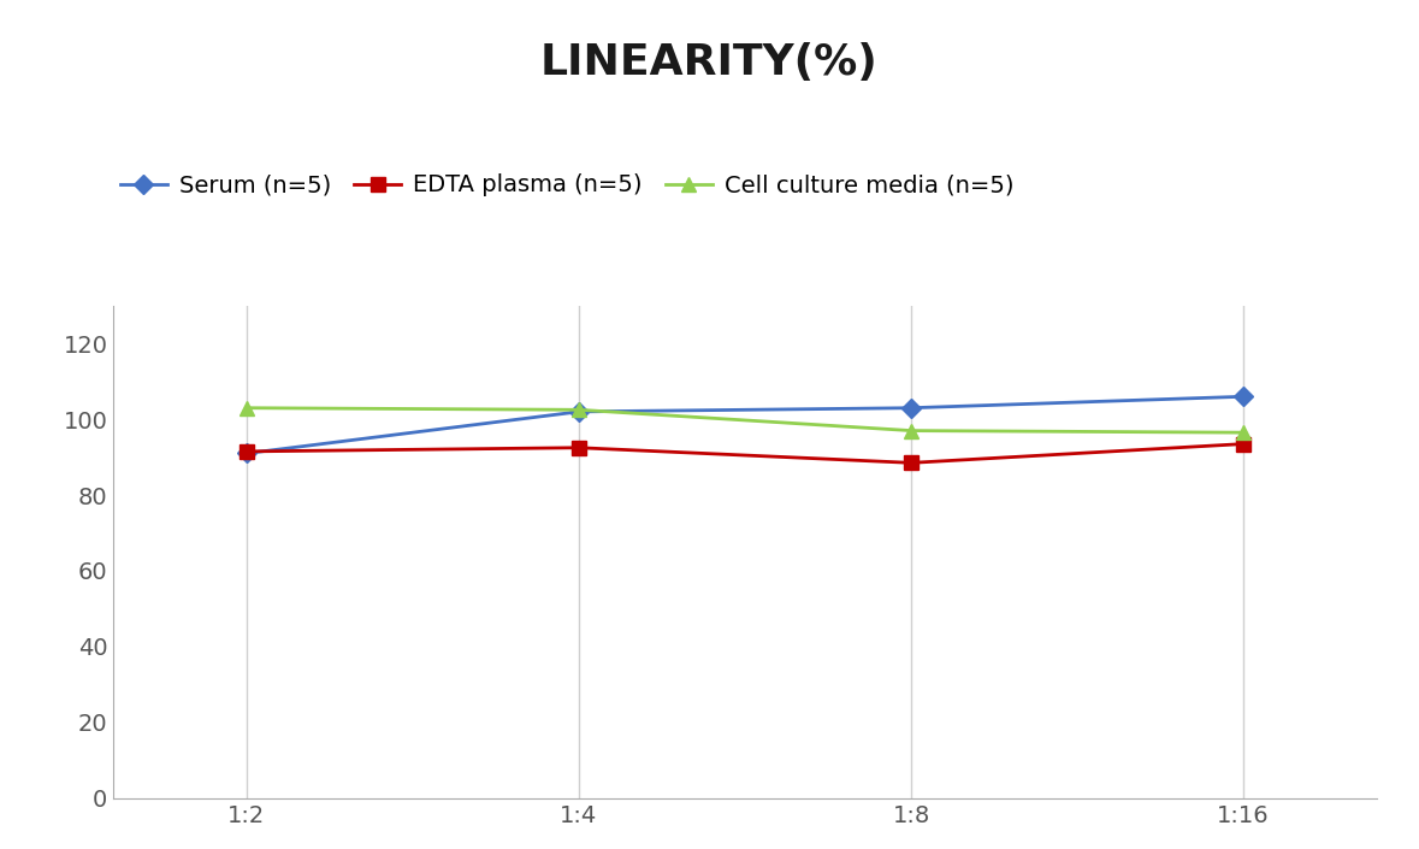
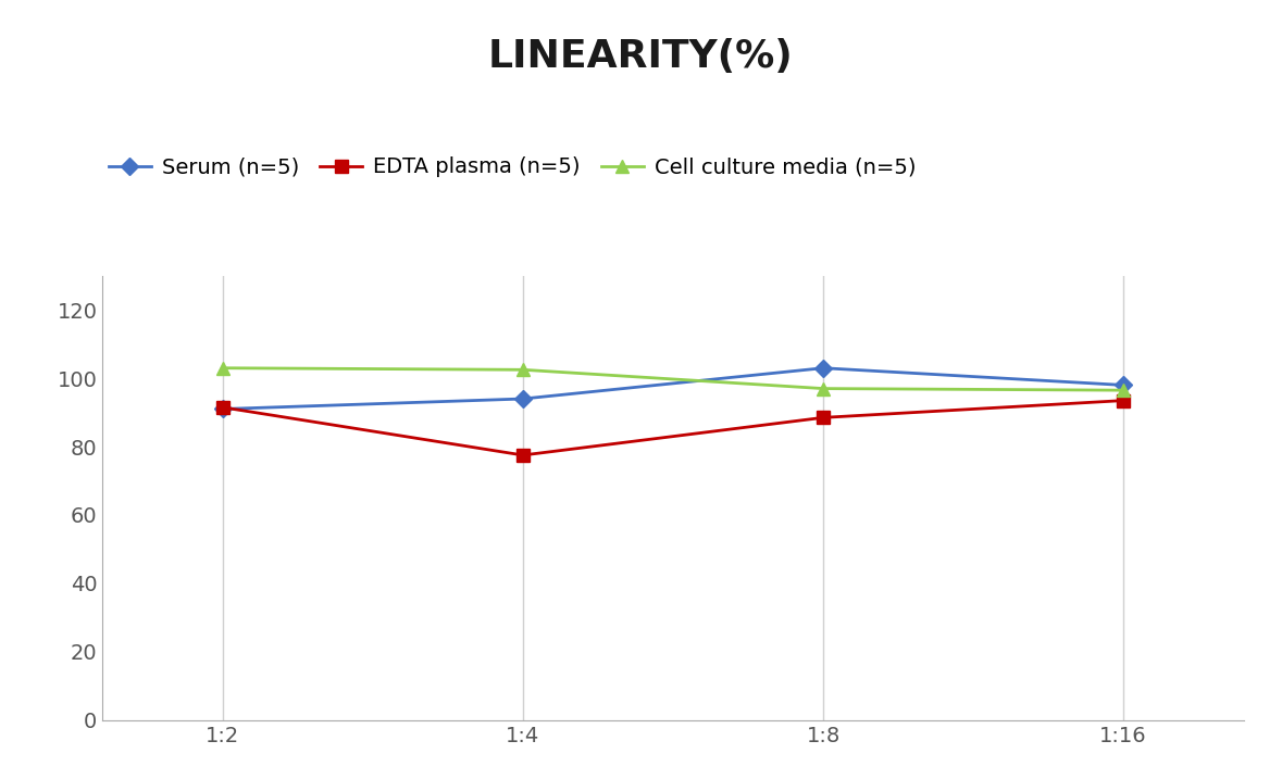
Serum (n=5)/1:4: 102 -> 94
EDTA plasma (n=5)/1:4: 92.5 -> 77.5
Serum (n=5)/1:16: 106 -> 98
